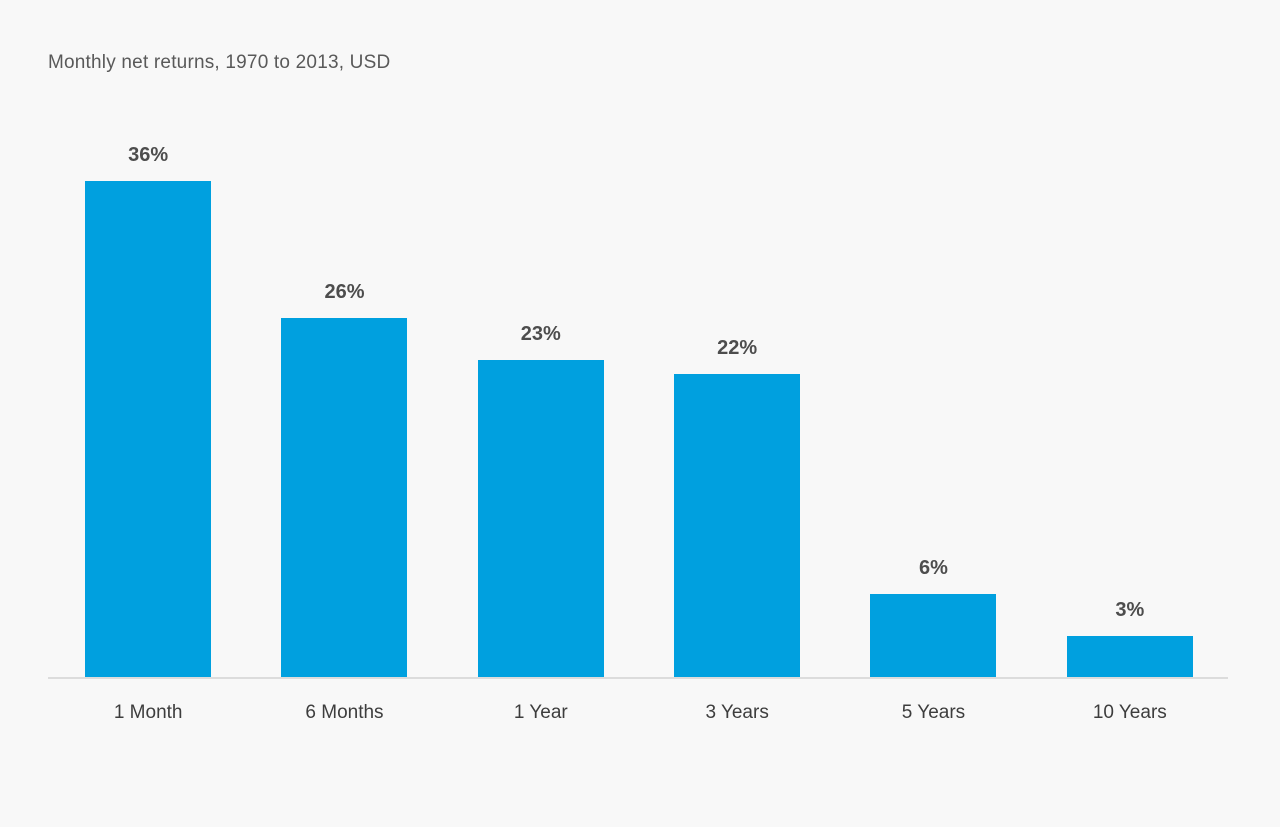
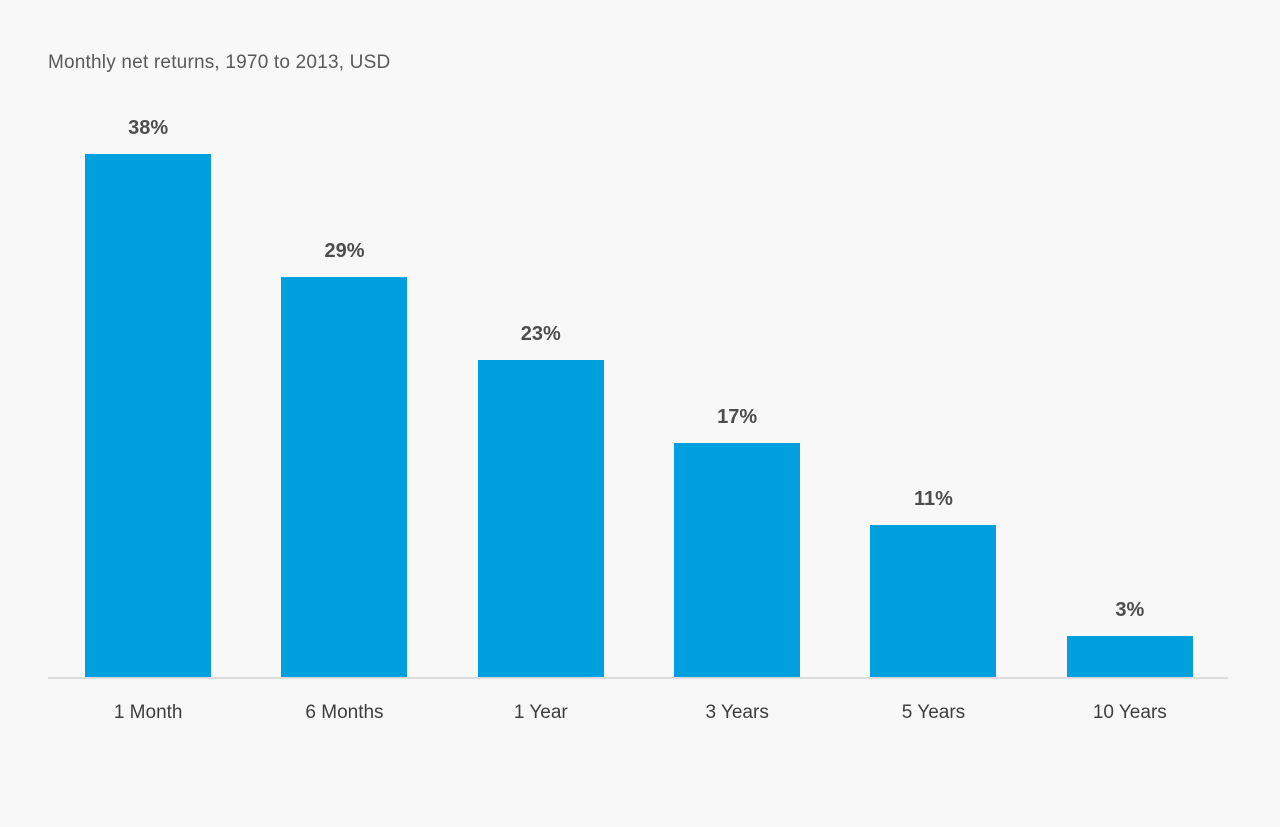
1 Month: 36% -> 38%
6 Months: 26% -> 29%
3 Years: 22% -> 17%
5 Years: 6% -> 11%
